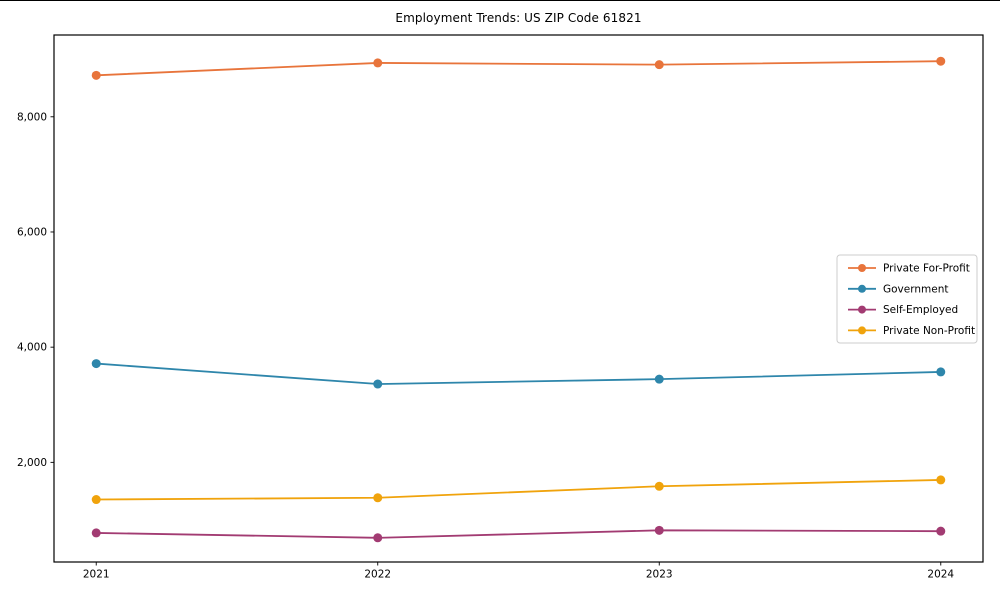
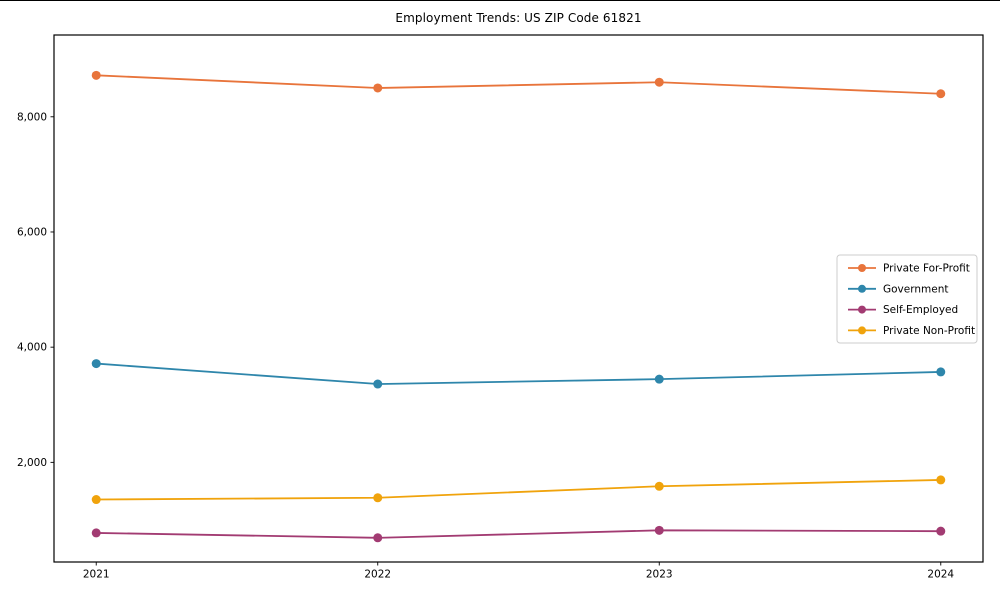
Private For-Profit/2022: 8900 -> 8500
Private For-Profit/2023: 8900 -> 8600
Private For-Profit/2024: 9000 -> 8400
